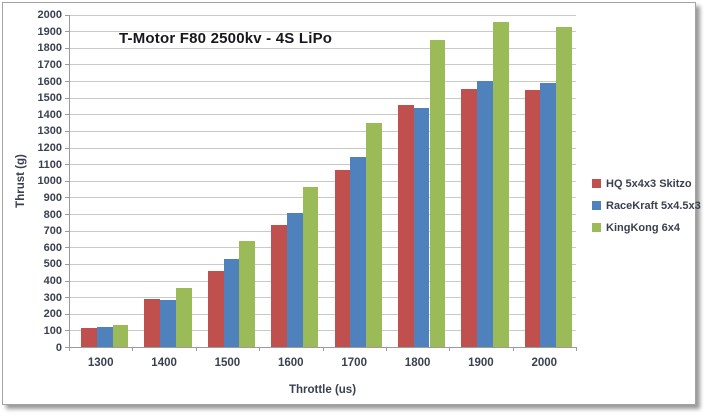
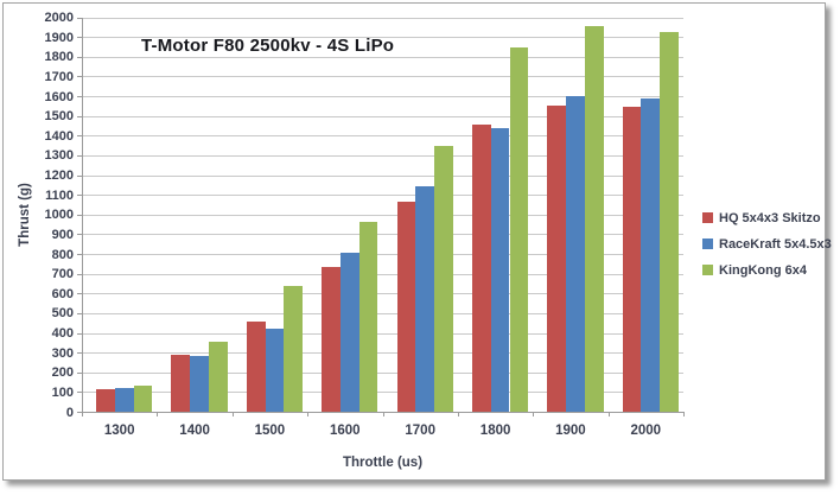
RaceKraft 5x4.5x3/1500: 530 -> 420
